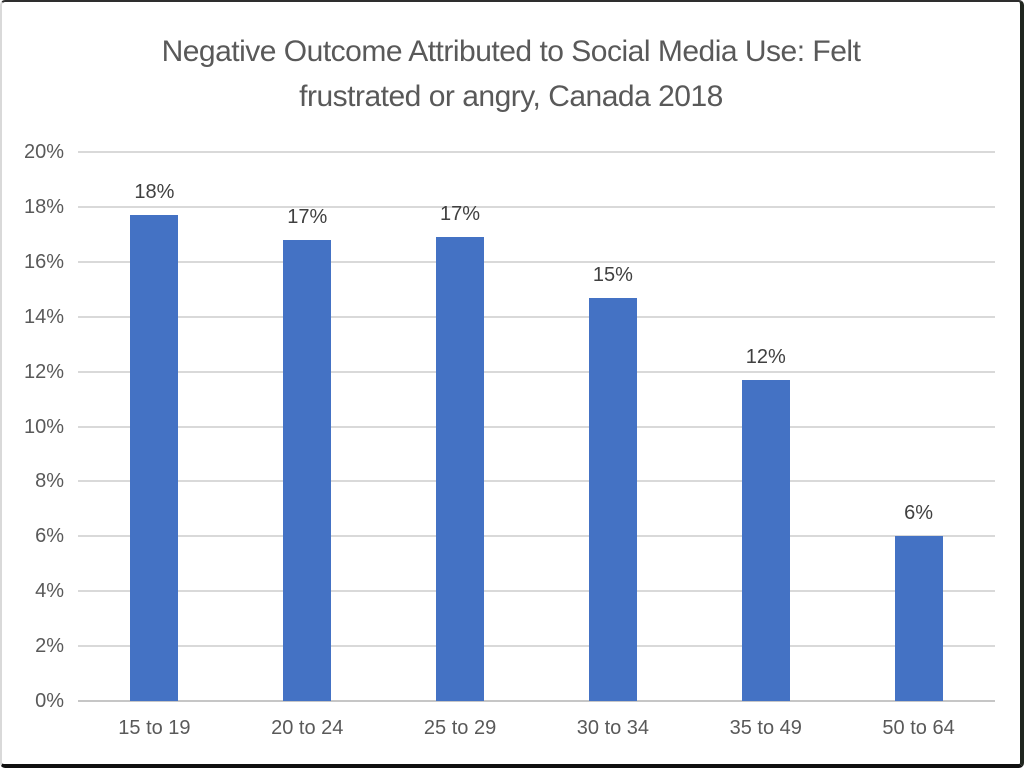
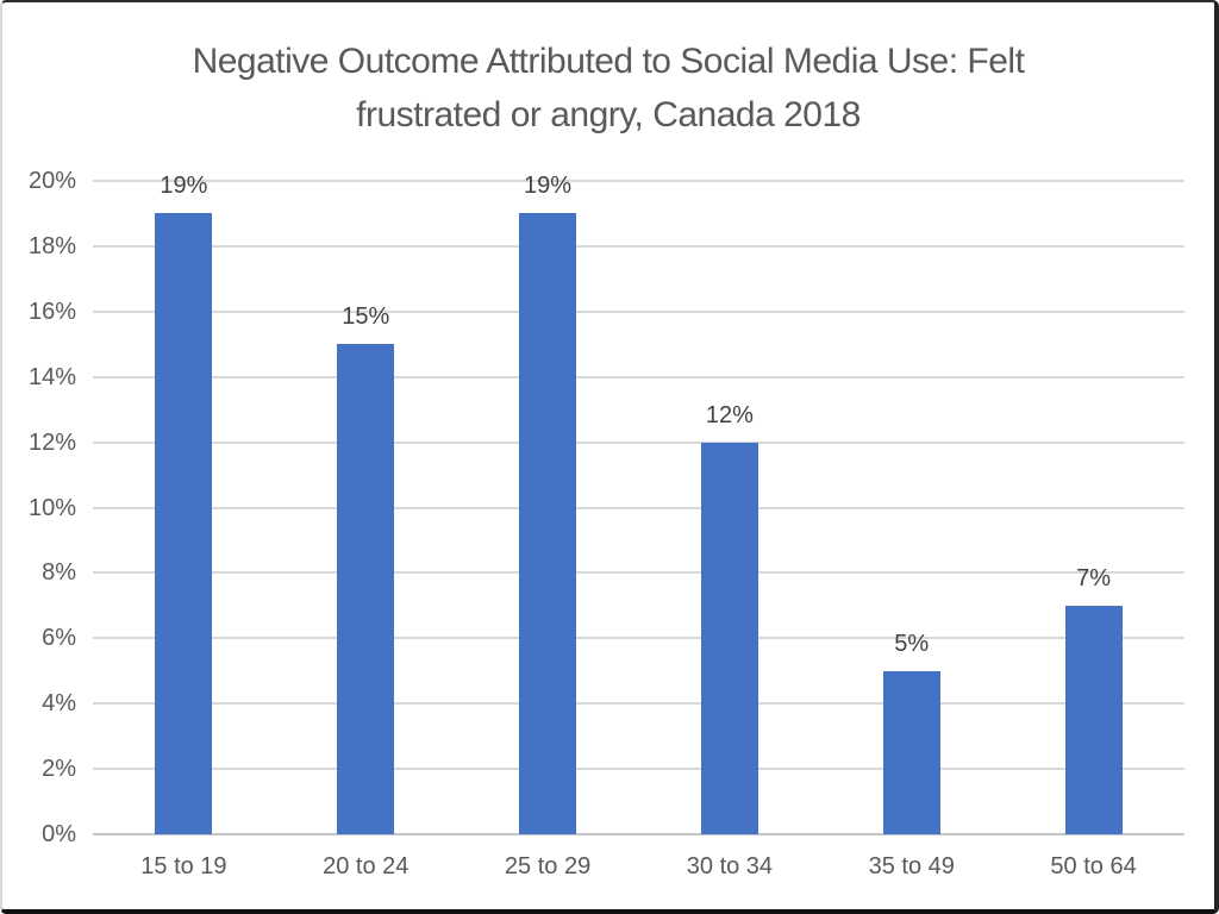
15 to 19: 18% -> 19%
20 to 24: 17% -> 15%
25 to 29: 17% -> 19%
30 to 34: 15% -> 12%
35 to 49: 12% -> 5%
50 to 64: 6% -> 7%
